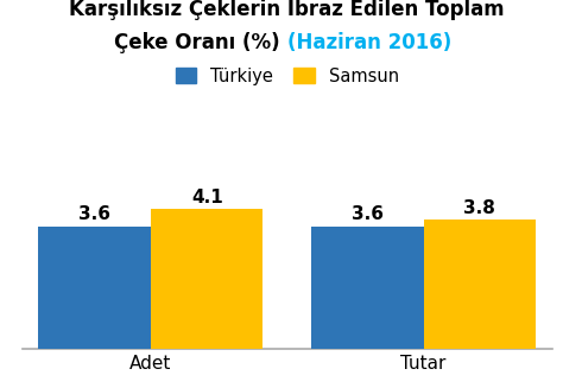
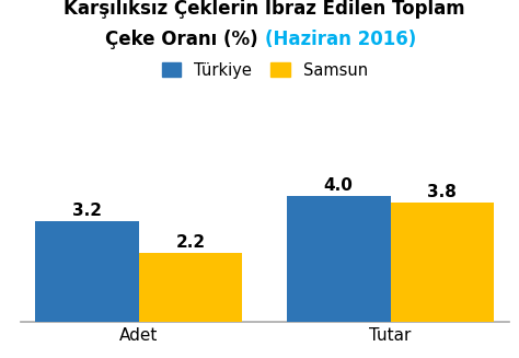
Türkiye/Adet: 3.6 -> 3.2
Samsun/Adet: 4.1 -> 2.2
Türkiye/Tutar: 3.6 -> 4.0
